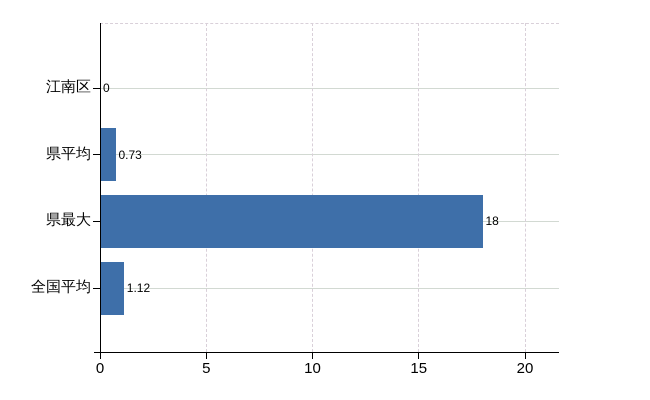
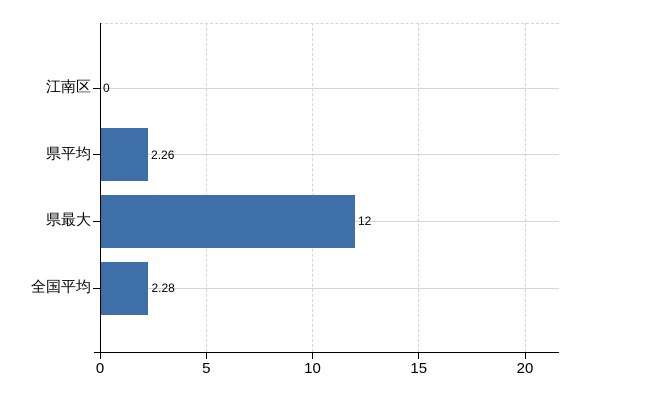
県平均: 0.73 -> 2.26
県最大: 18 -> 12
全国平均: 1.12 -> 2.28
